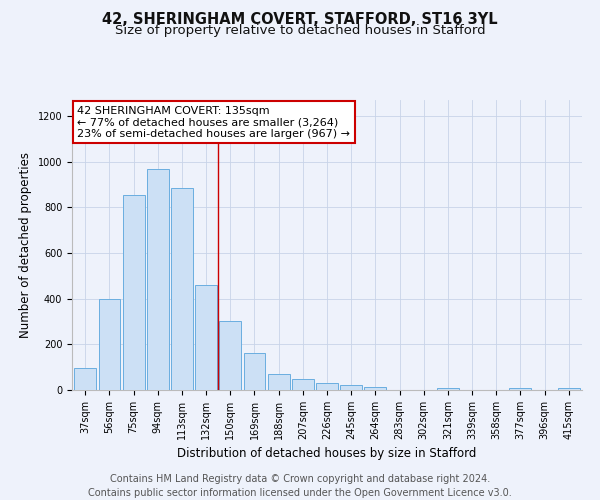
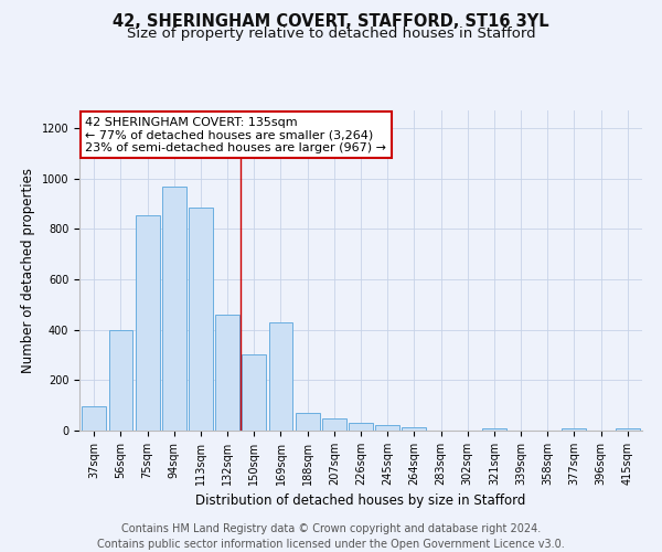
169sqm: 160 -> 430
